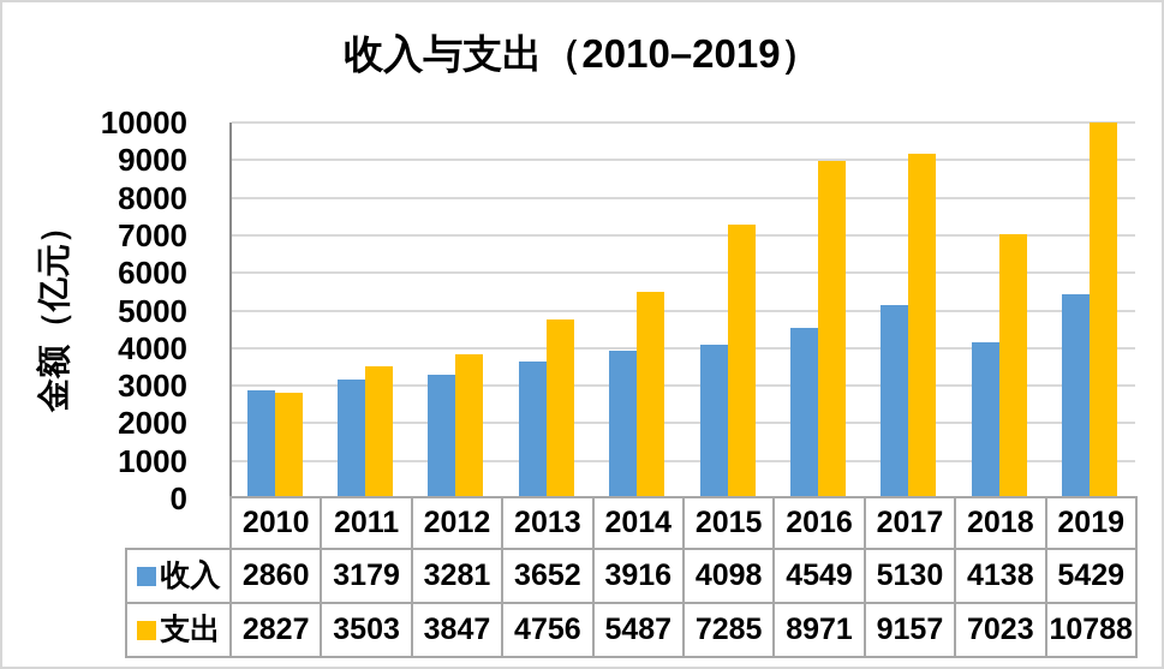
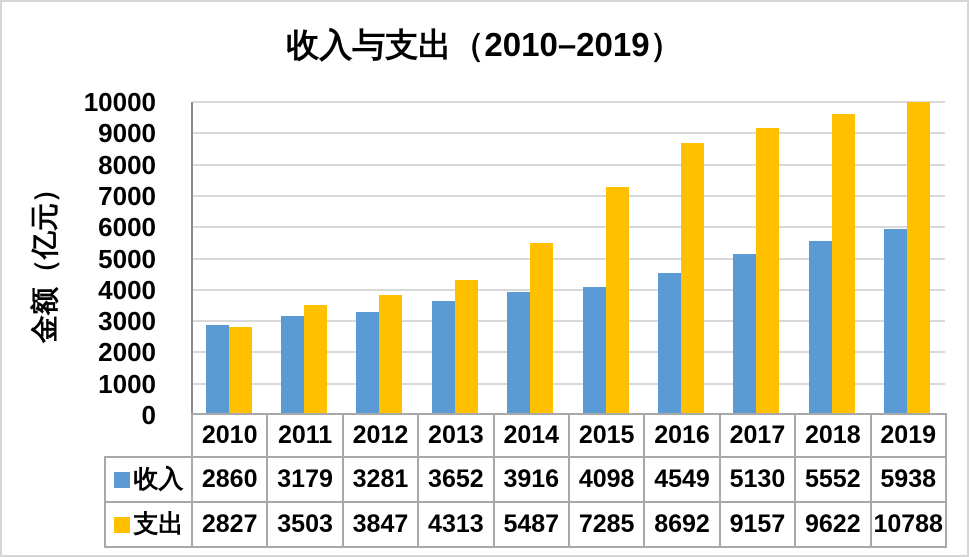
支出/2013: 4756 -> 4313
支出/2016: 8971 -> 8692
收入/2018: 4138 -> 5552
支出/2018: 7023 -> 9622
收入/2019: 5429 -> 5938
